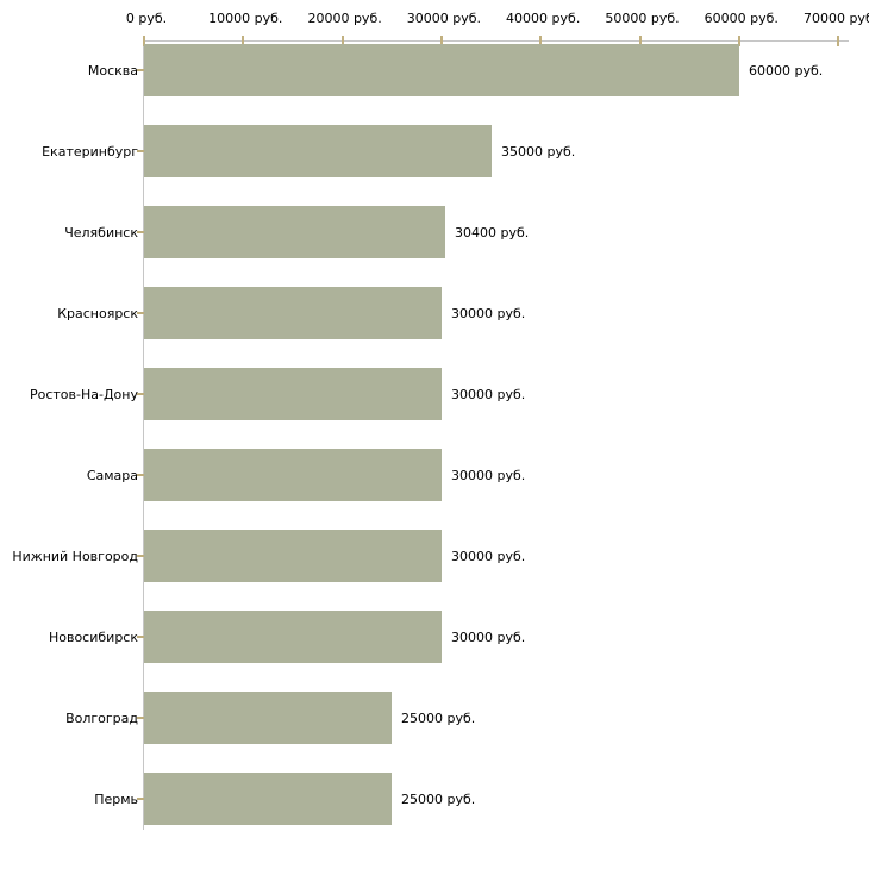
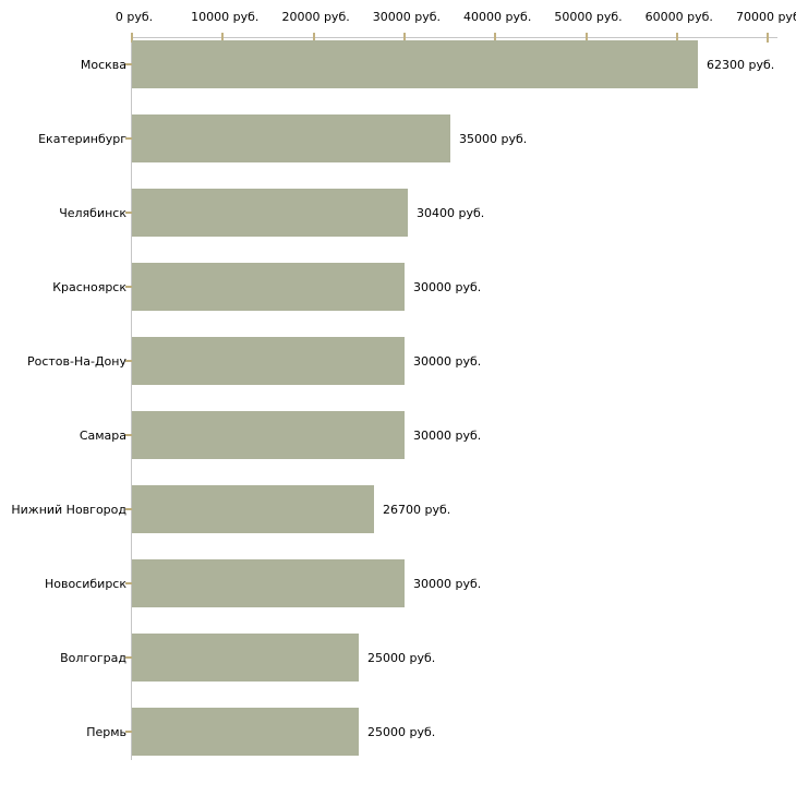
Москва: 60000 -> 62300
Нижний Новгород: 30000 -> 26700
